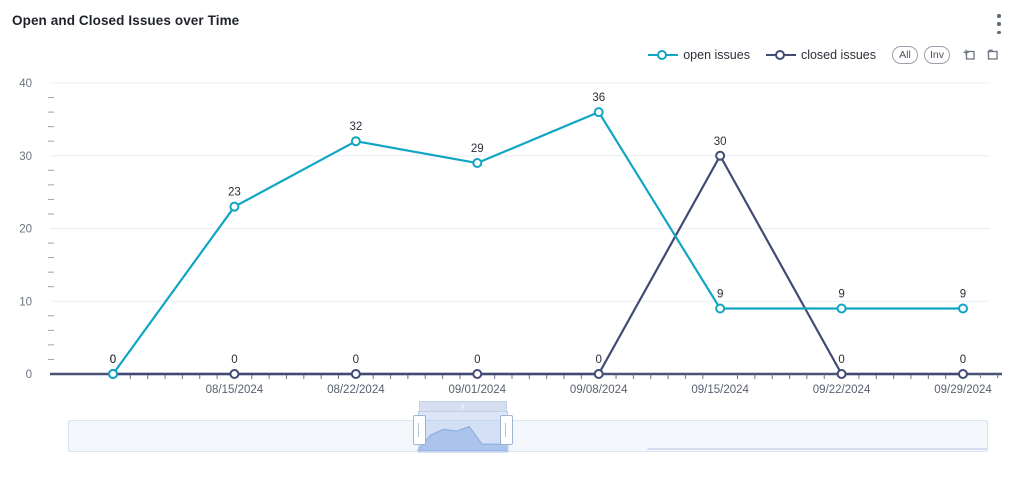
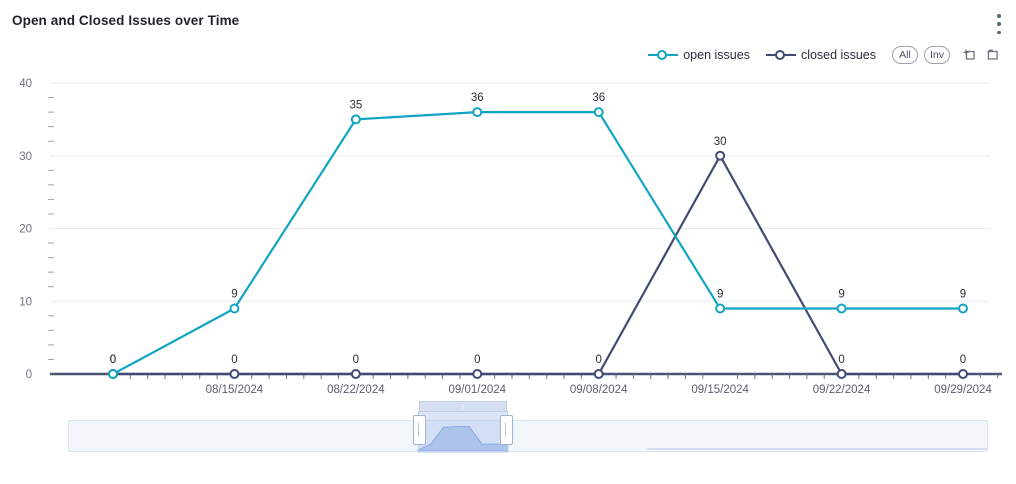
open issues/08/15/2024: 23 -> 9
open issues/08/22/2024: 32 -> 35
open issues/09/01/2024: 29 -> 36
